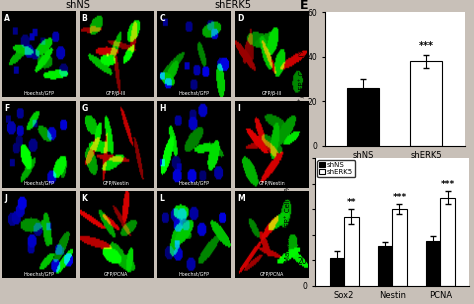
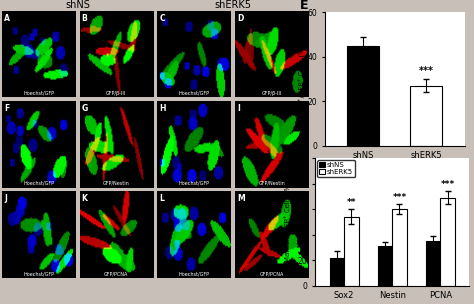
E/shNS: 26 -> 45
E/shERK5: 38 -> 27
